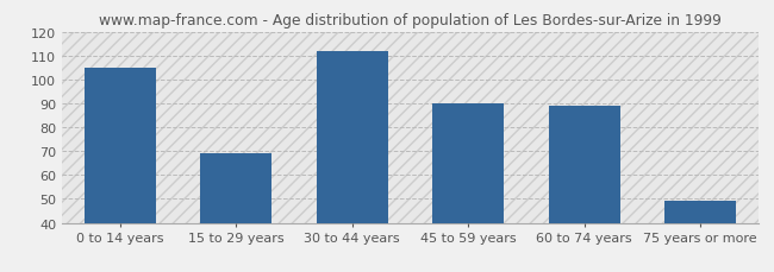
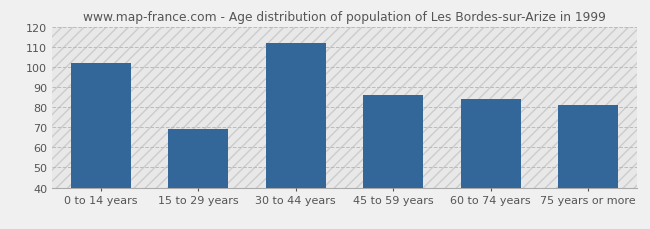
0 to 14 years: 105 -> 102
45 to 59 years: 90 -> 86
60 to 74 years: 89 -> 84
75 years or more: 49 -> 81
